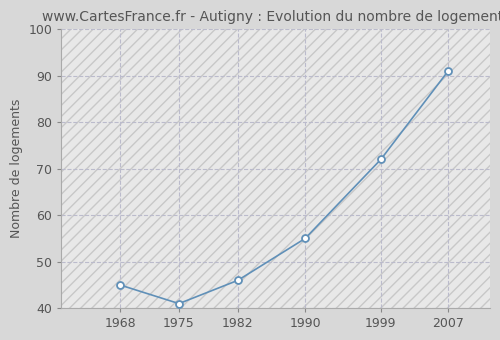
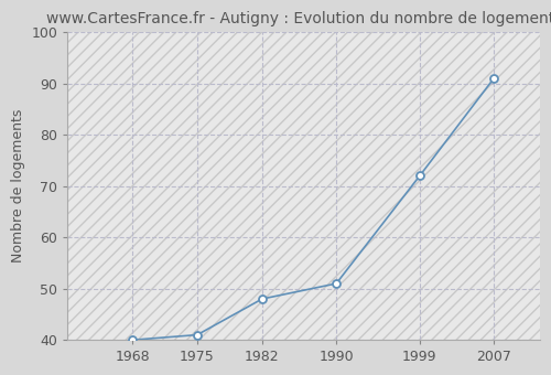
1968: 45 -> 40
1982: 46 -> 48
1990: 55 -> 51
